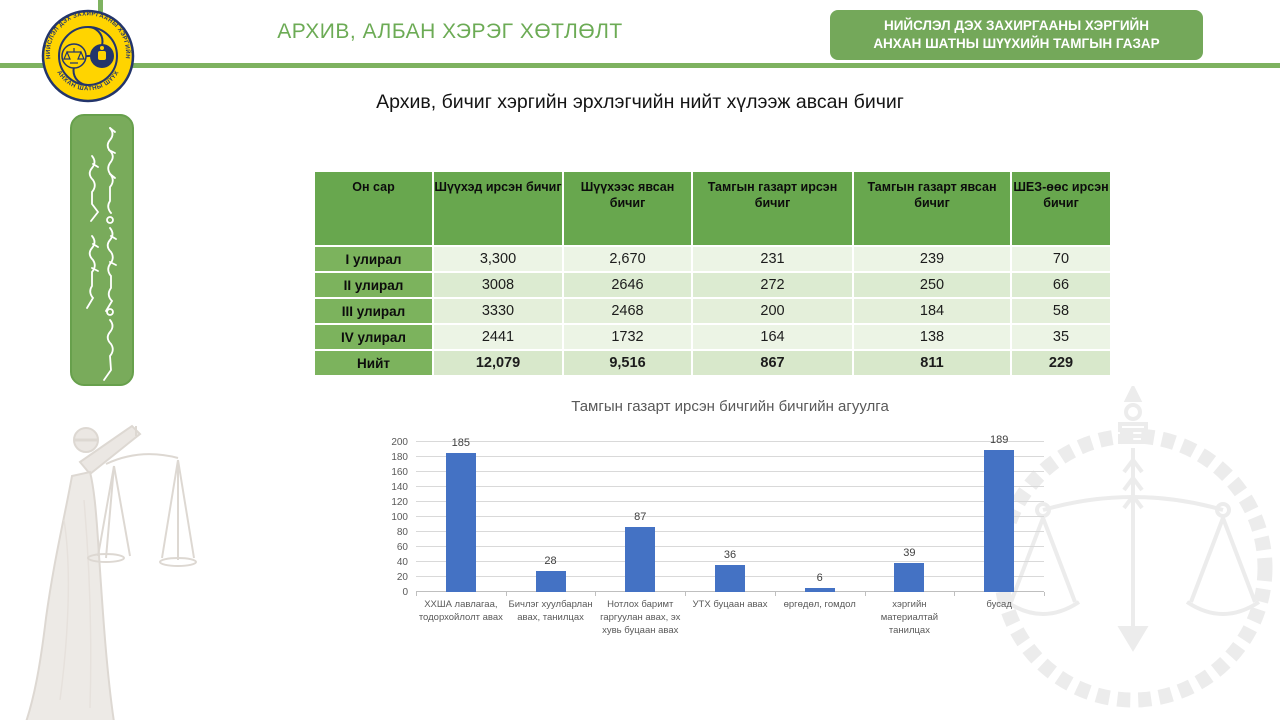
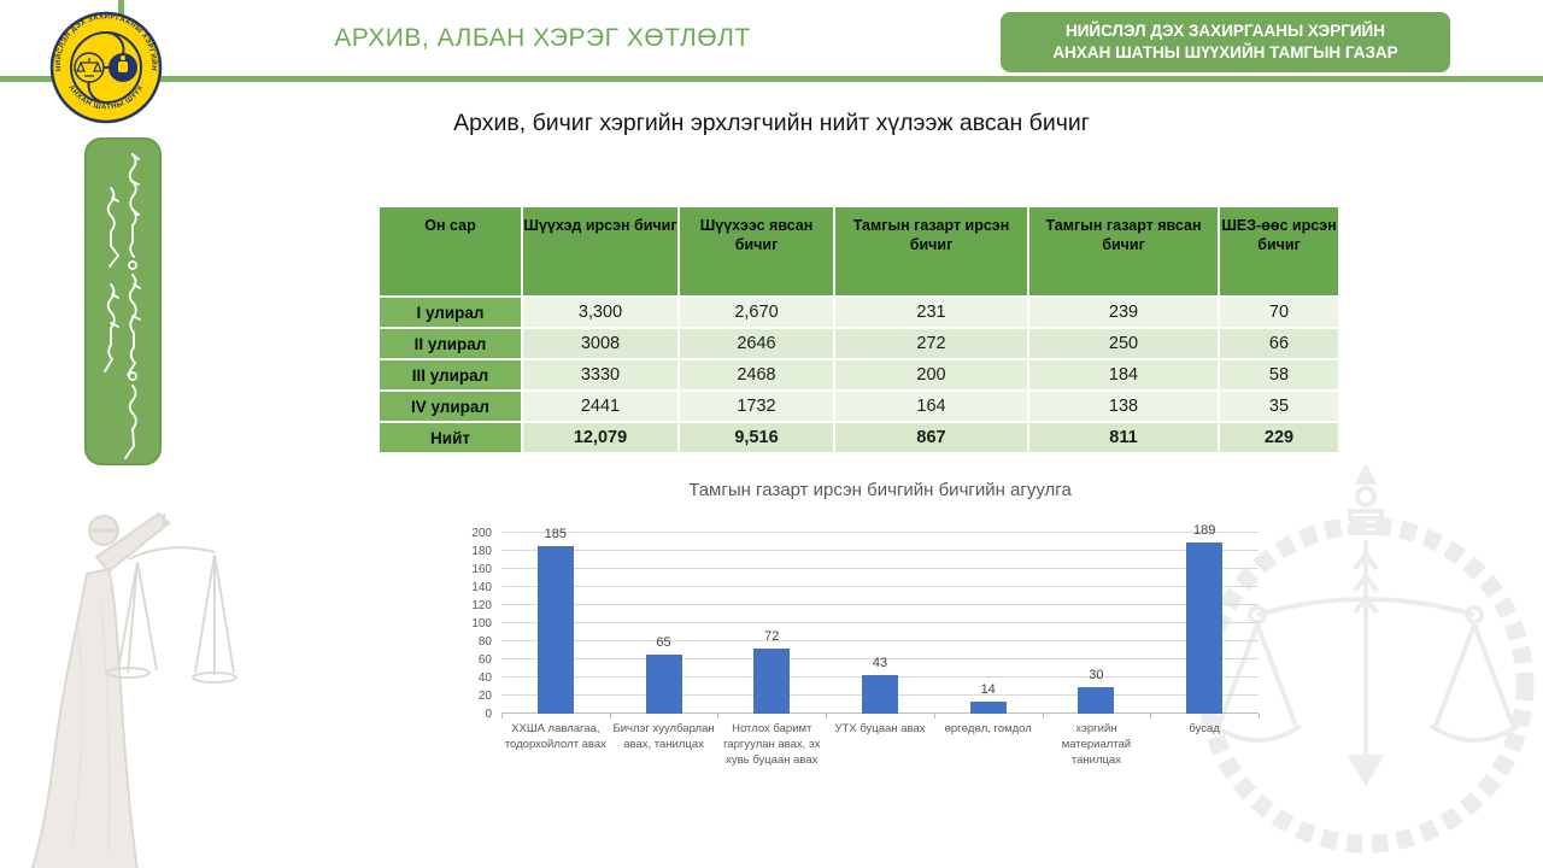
Бичлэг хуулбарлан авах, танилцах: 28 -> 65
Нотлох баримт гаргуулан авах, эх хувь буцаан авах: 87 -> 72
УТХ буцаан авах: 36 -> 43
өргөдөл, гомдол: 6 -> 14
хэргийн материалтай танилцах: 39 -> 30
